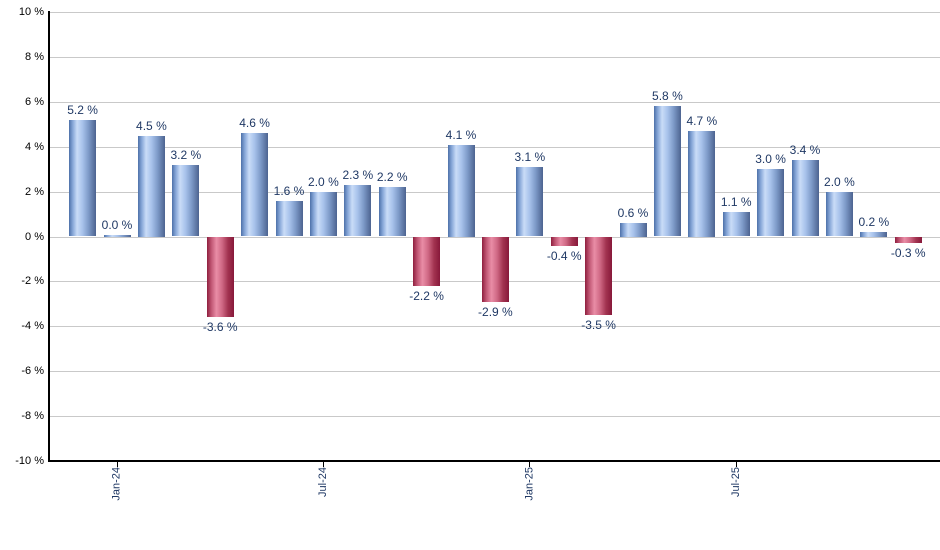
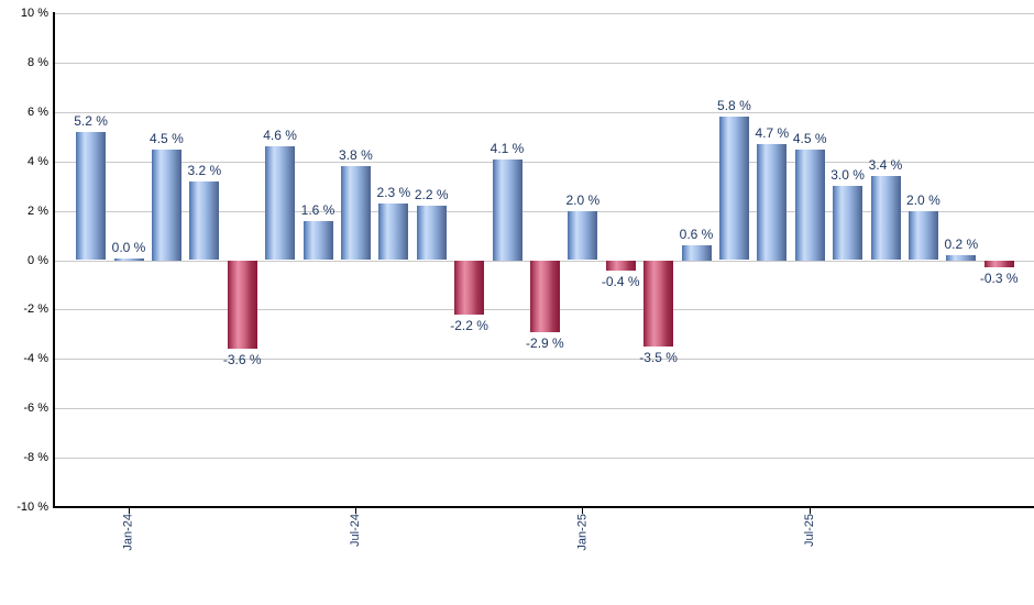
Jul-24: 2.0 -> 3.8
Jan-25: 3.1 -> 2.0
Jul-25: 1.1 -> 4.5
